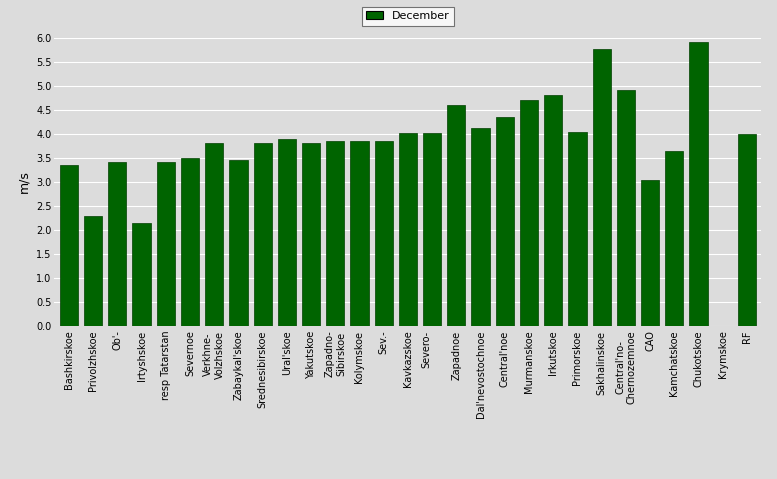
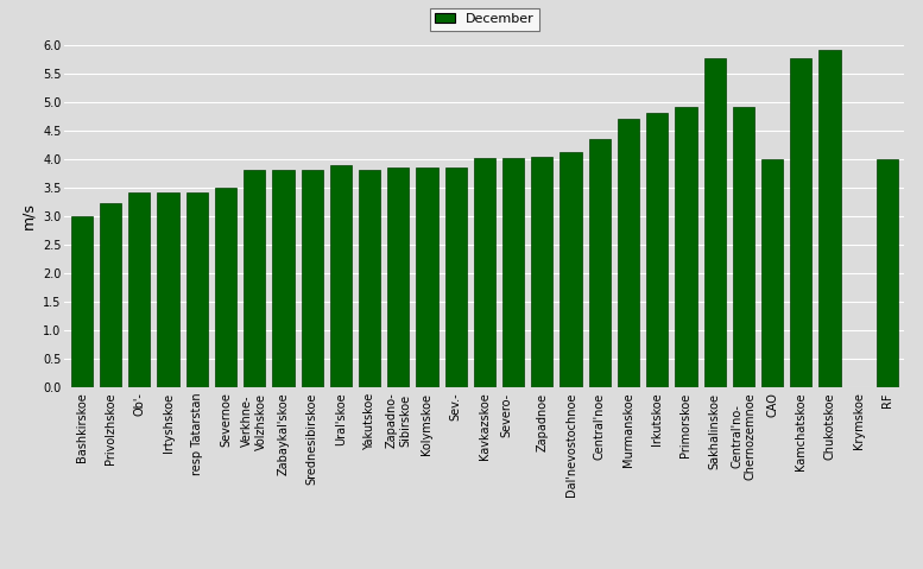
Bashkirskoe: 3.35 -> 3.00
Privolzhskoe: 2.30 -> 3.22
Irtyshskoe: 2.15 -> 3.42
Zabaykal'skoe: 3.45 -> 3.82
Zapadnoe: 4.60 -> 4.05
Primorskoe: 4.05 -> 4.92
CAO: 3.05 -> 4.00
Kamchatskoe: 3.65 -> 5.78
